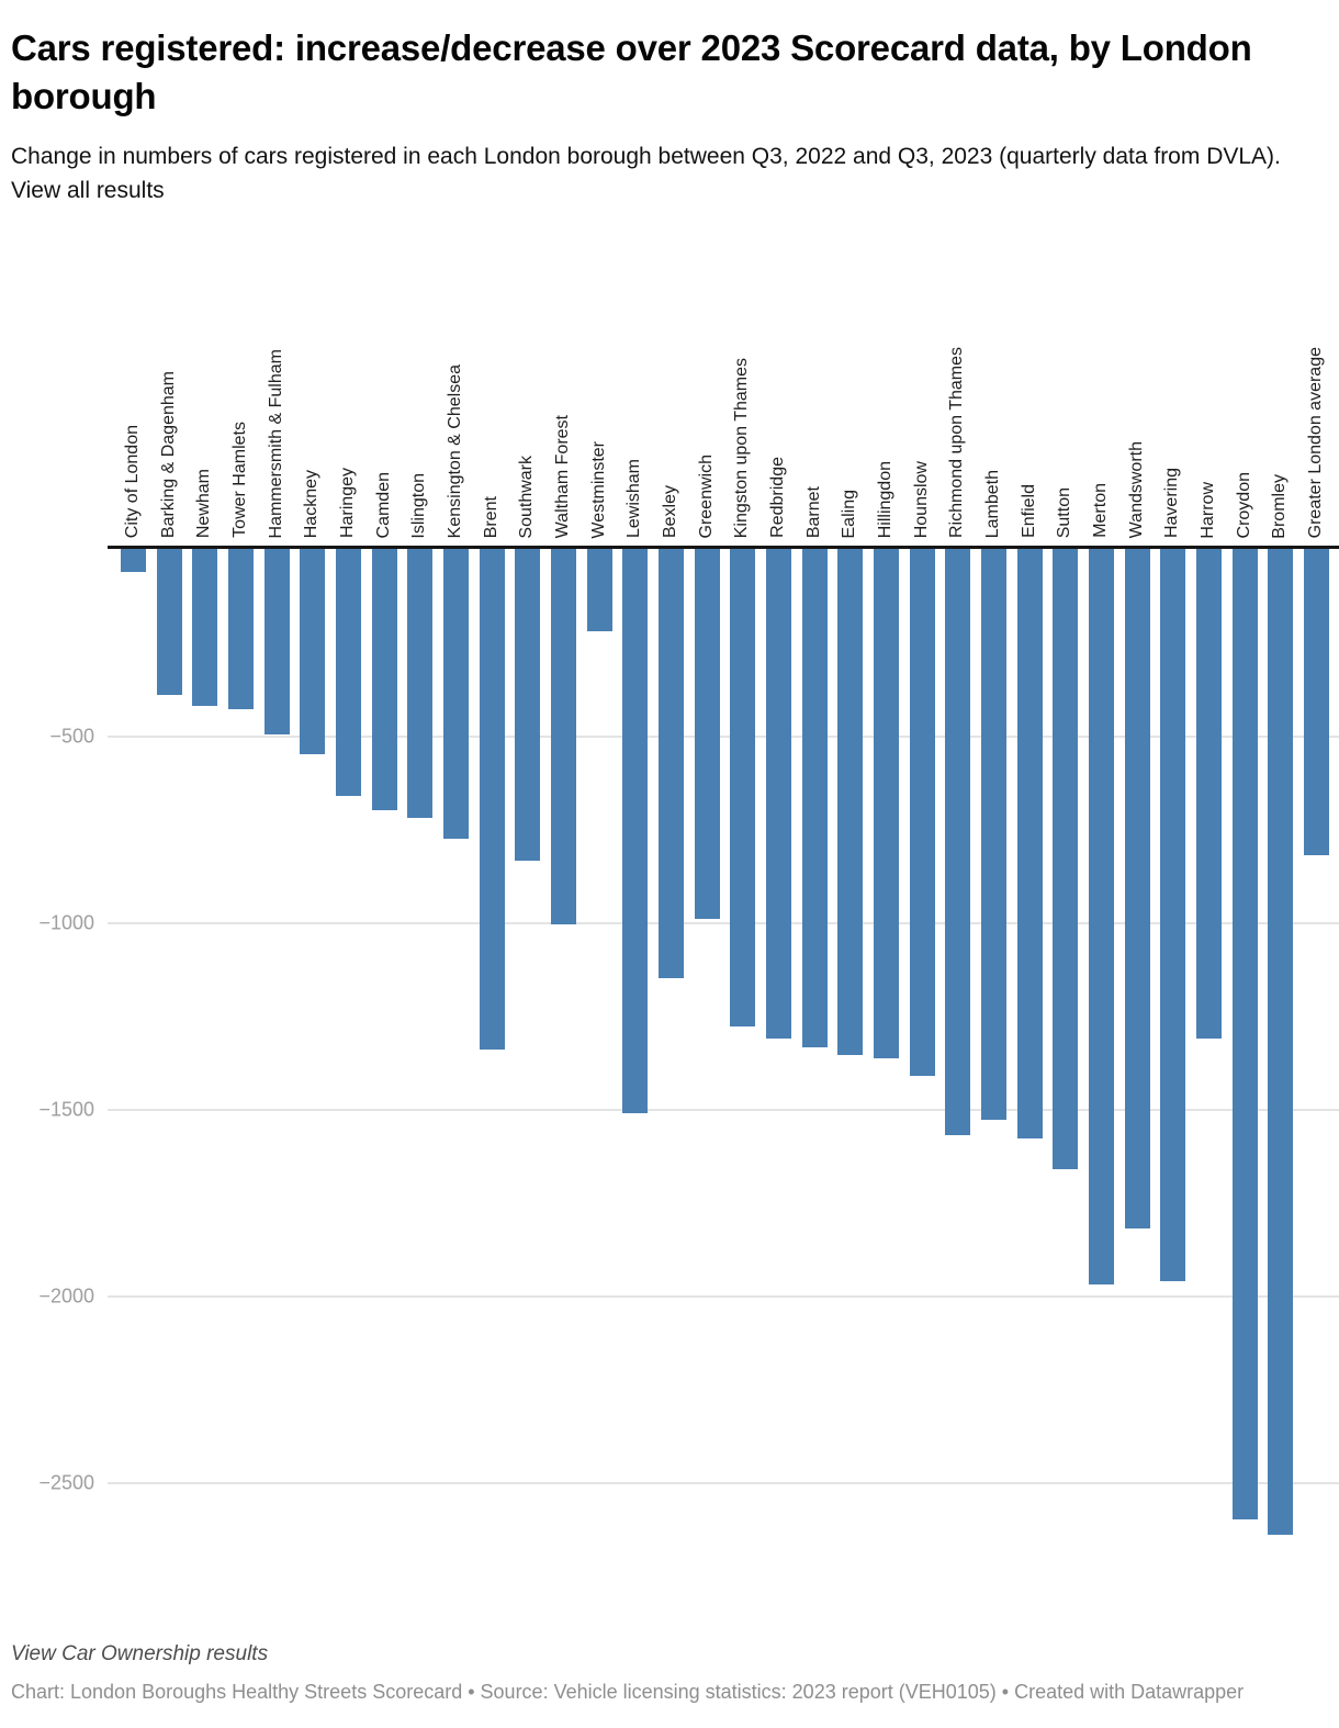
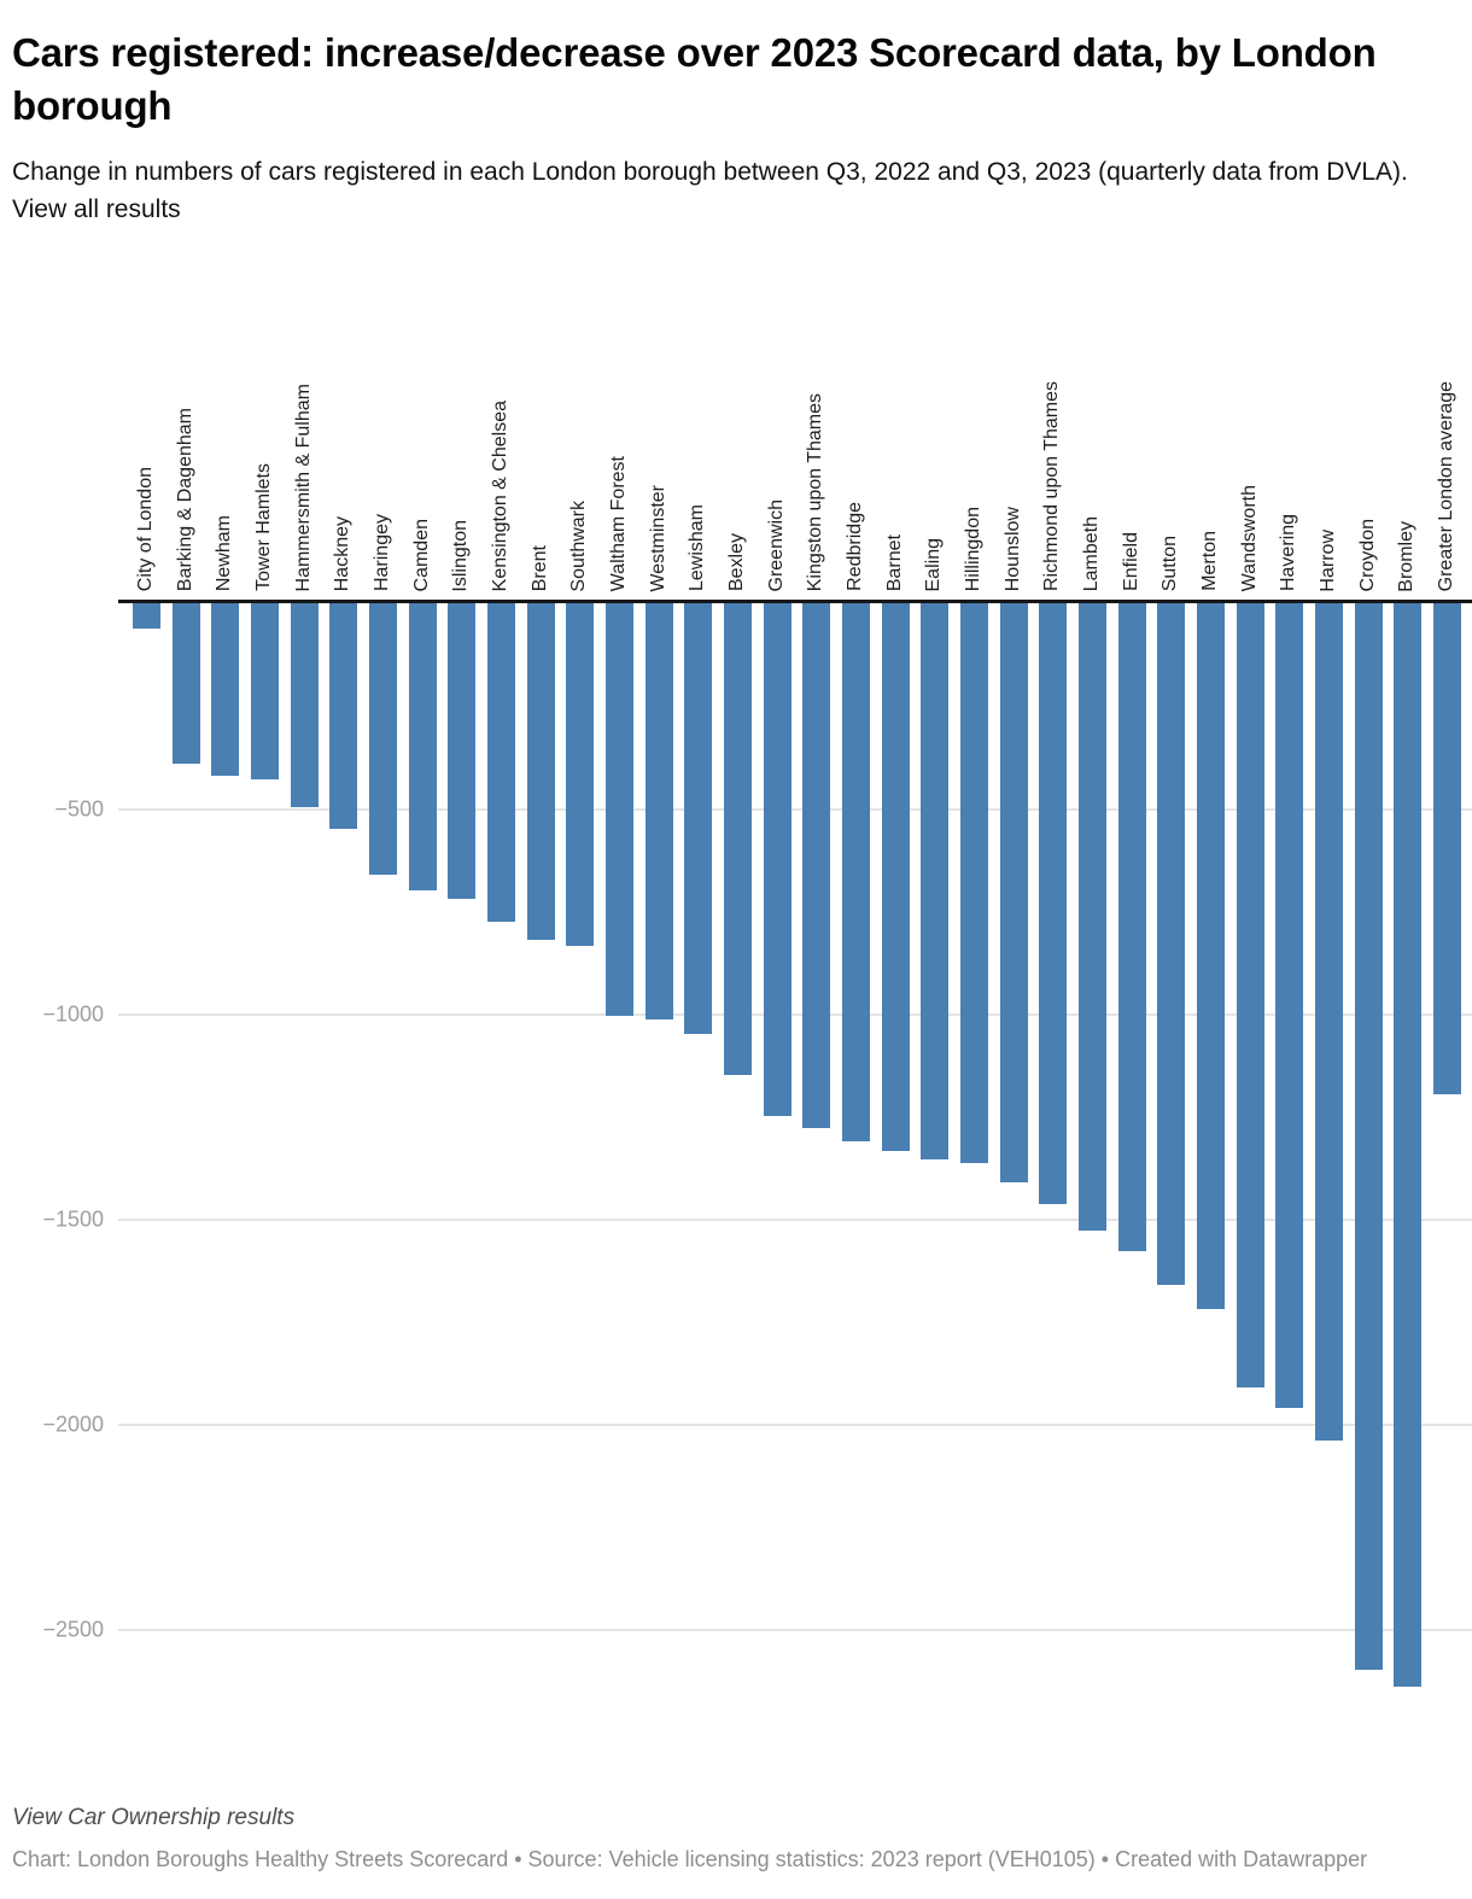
Brent: -1340 -> -820
Westminster: -220 -> -1020
Lewisham: -1510 -> -1050
Greenwich: -990 -> -1250
Richmond upon Thames: -1570 -> -1460
Merton: -1970 -> -1720
Wandsworth: -1820 -> -1910
Harrow: -1310 -> -2040
Greater London average: -820 -> -1200
